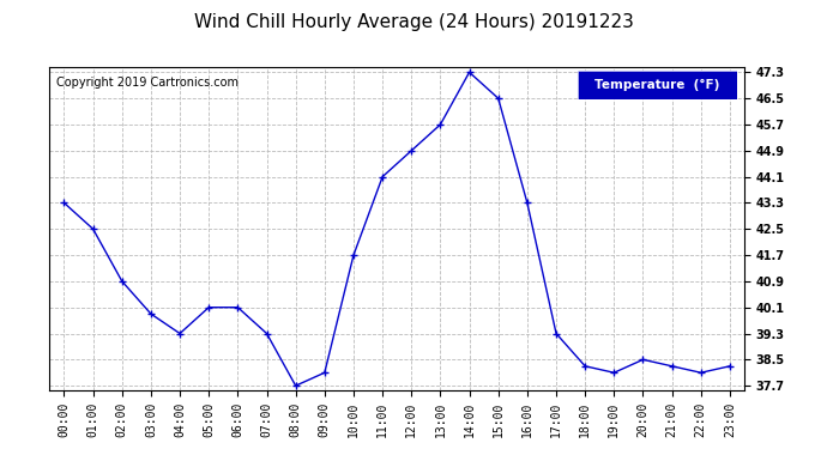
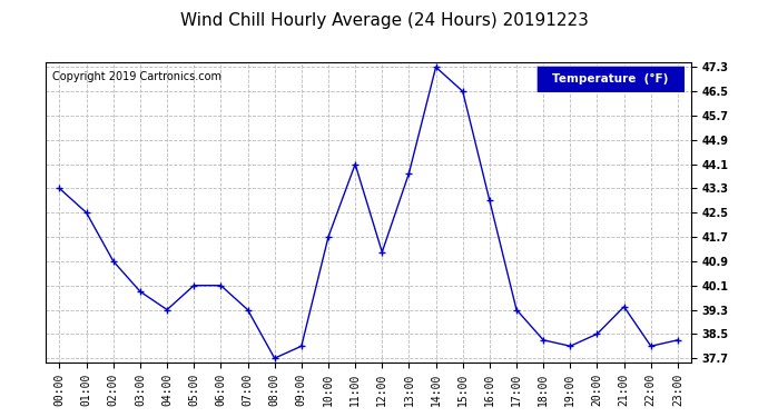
12:00: 44.9 -> 41.2
13:00: 45.7 -> 43.8
16:00: 43.3 -> 42.9
21:00: 38.3 -> 39.4
